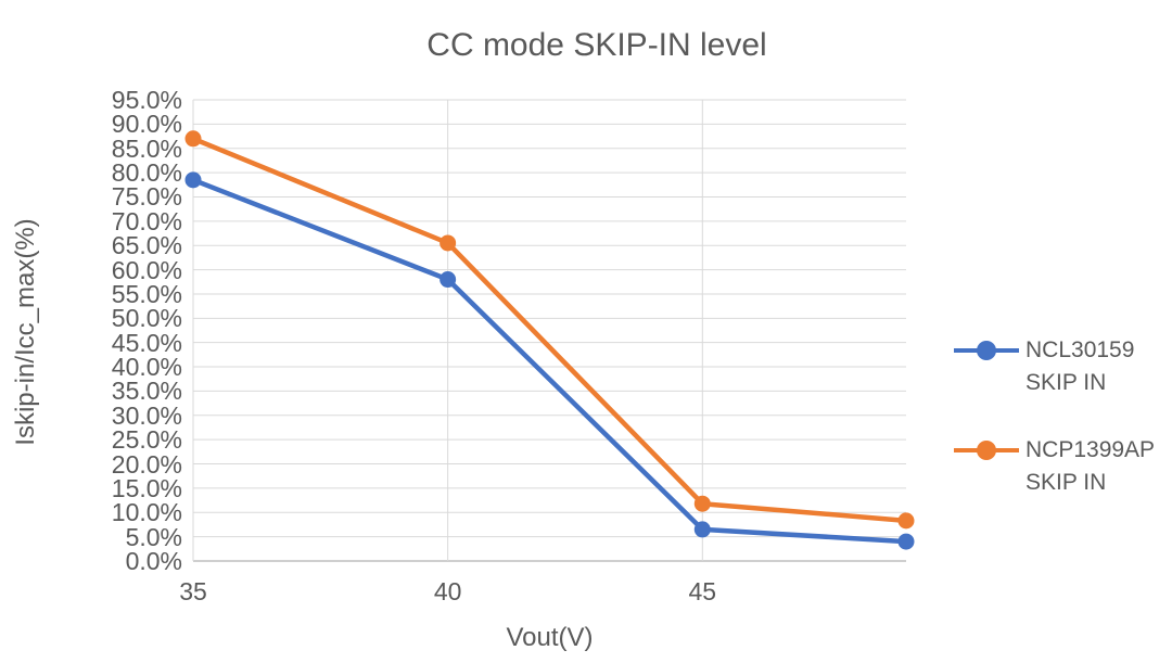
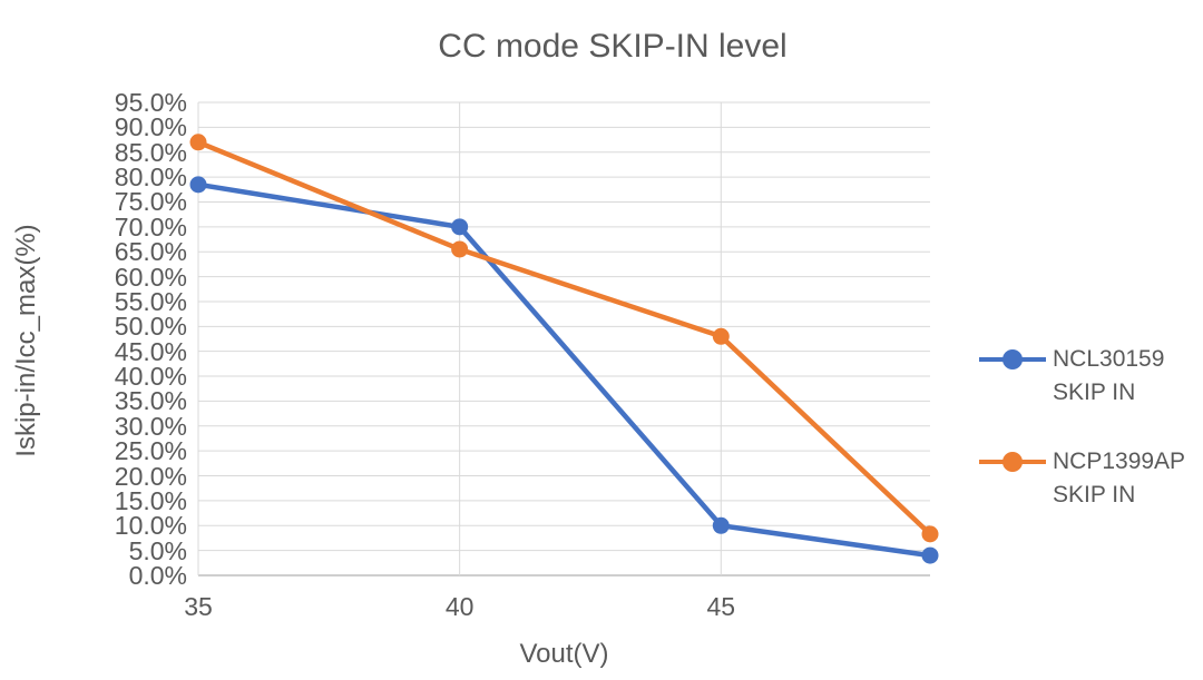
NCL30159 SKIP IN/40: 58% -> 70%
NCL30159 SKIP IN/45: 6% -> 10%
NCP1399AP SKIP IN/45: 12% -> 48%
